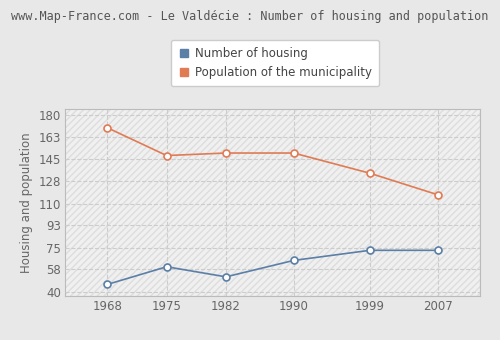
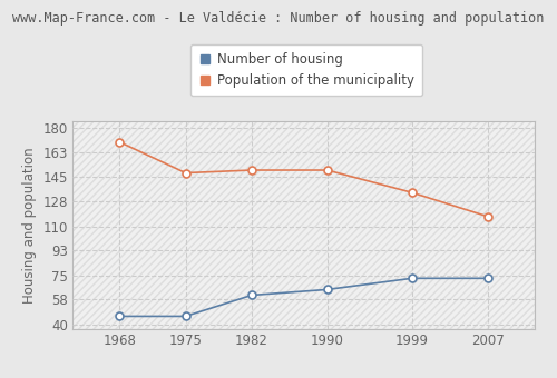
Number of housing/1975: 60 -> 46
Number of housing/1982: 52 -> 61
